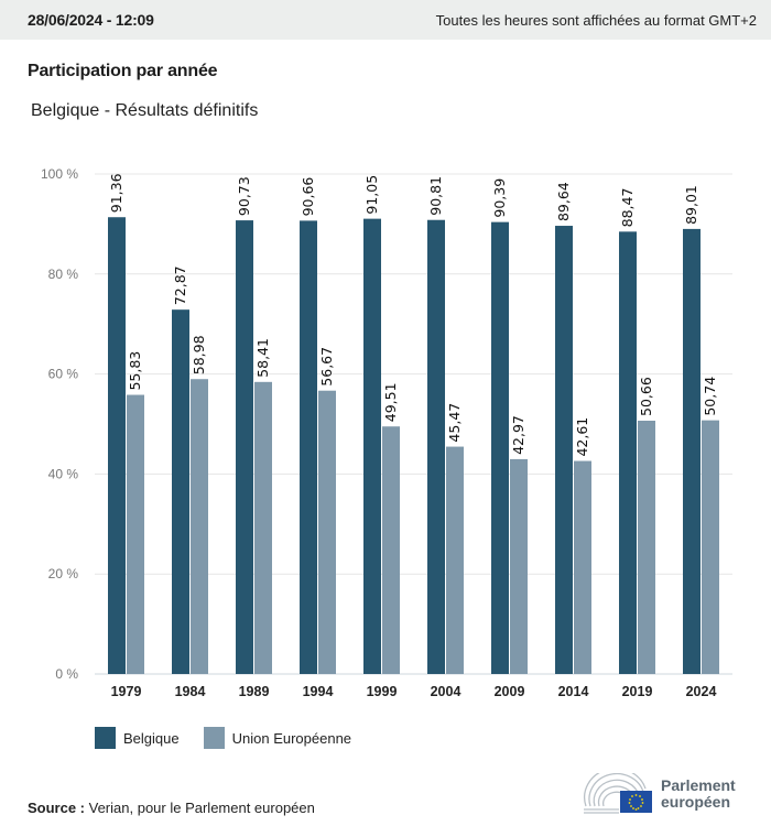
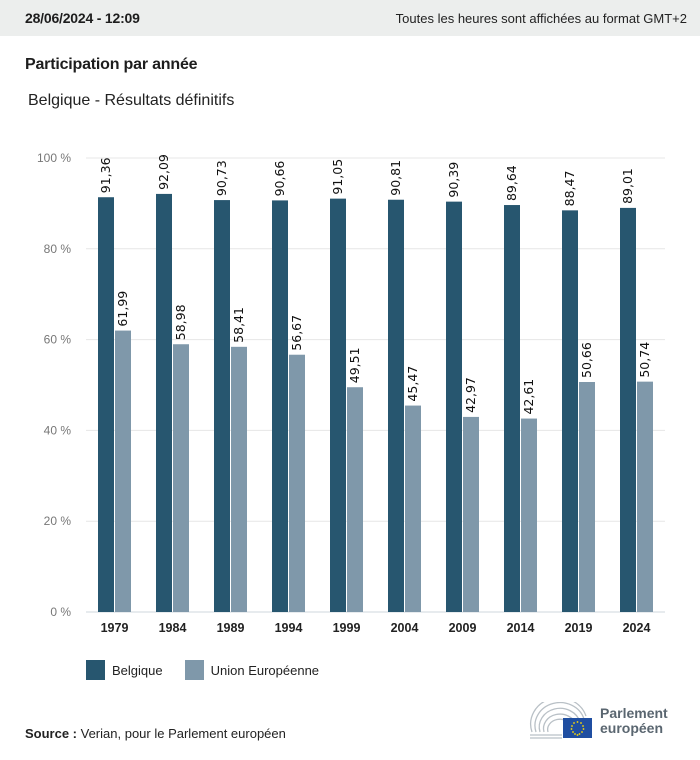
Union Européenne/1979: 55,83 -> 61,99
Belgique/1984: 72,87 -> 92,09
